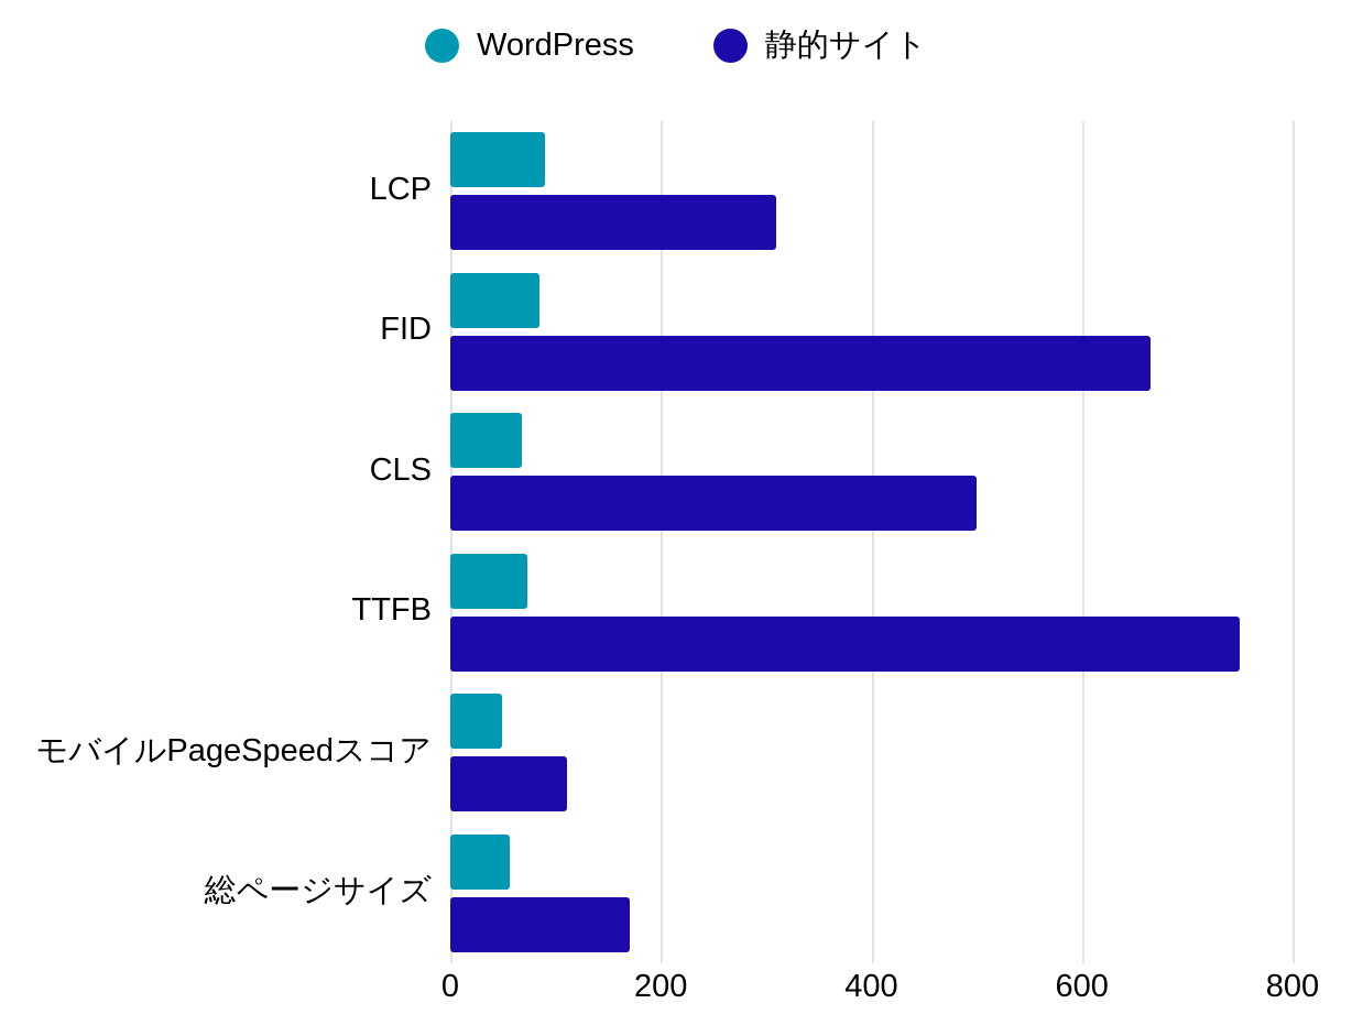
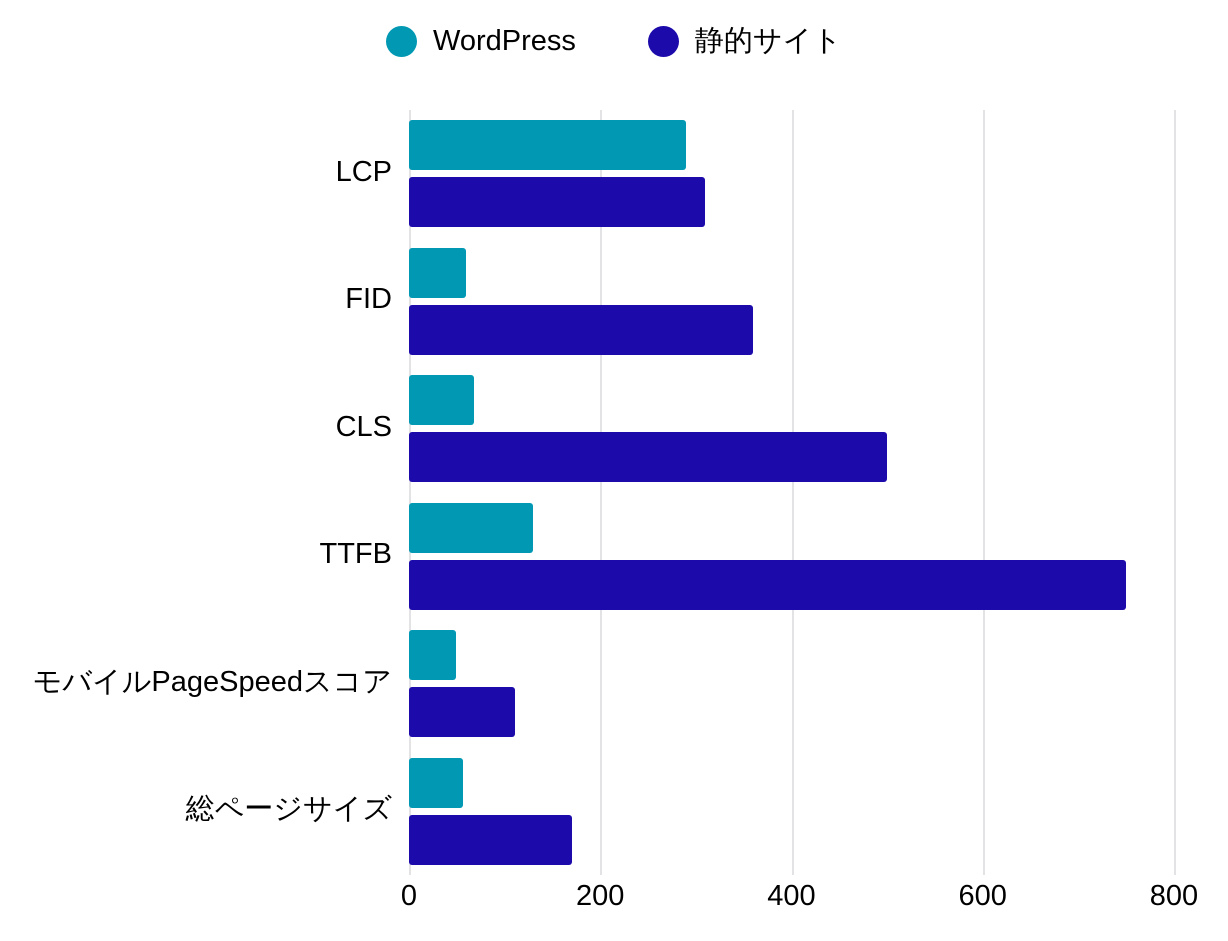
WordPress/LCP: 90 -> 290
WordPress/FID: 80 -> 60
静的サイト/FID: 660 -> 360
WordPress/TTFB: 70 -> 130
